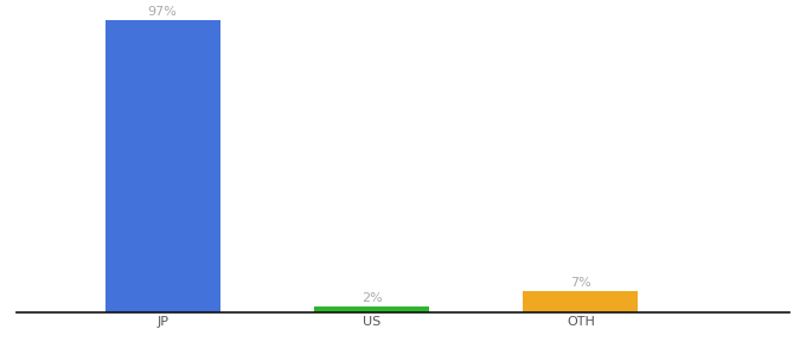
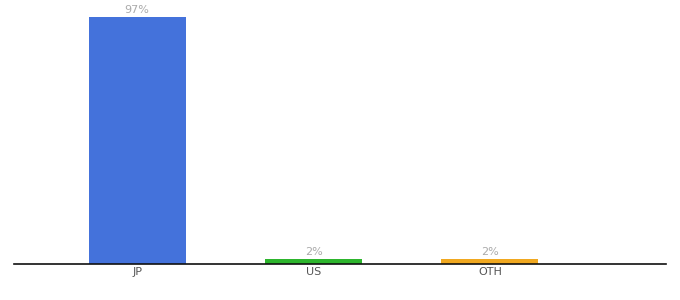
OTH: 7% -> 2%
